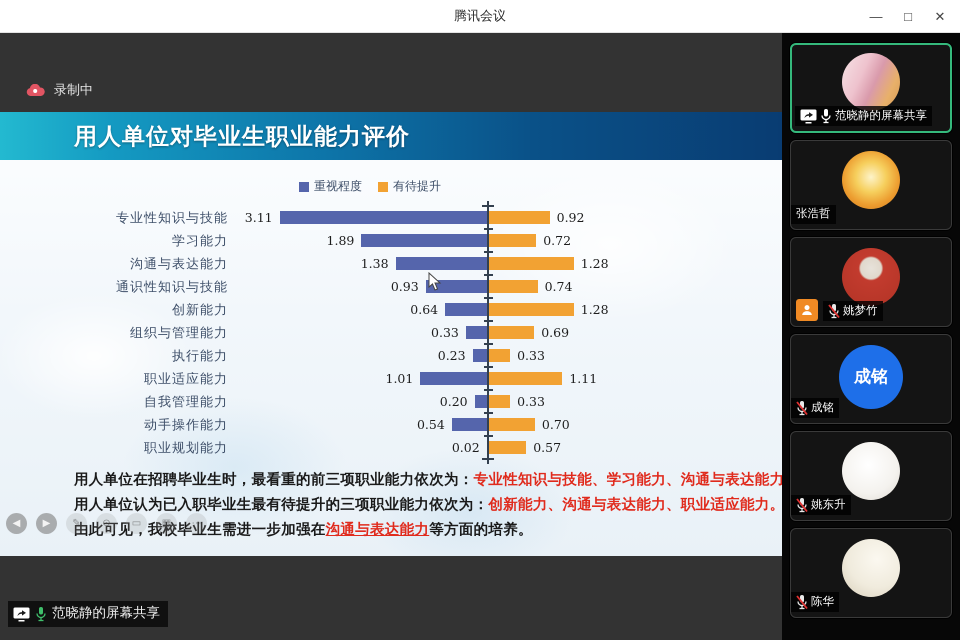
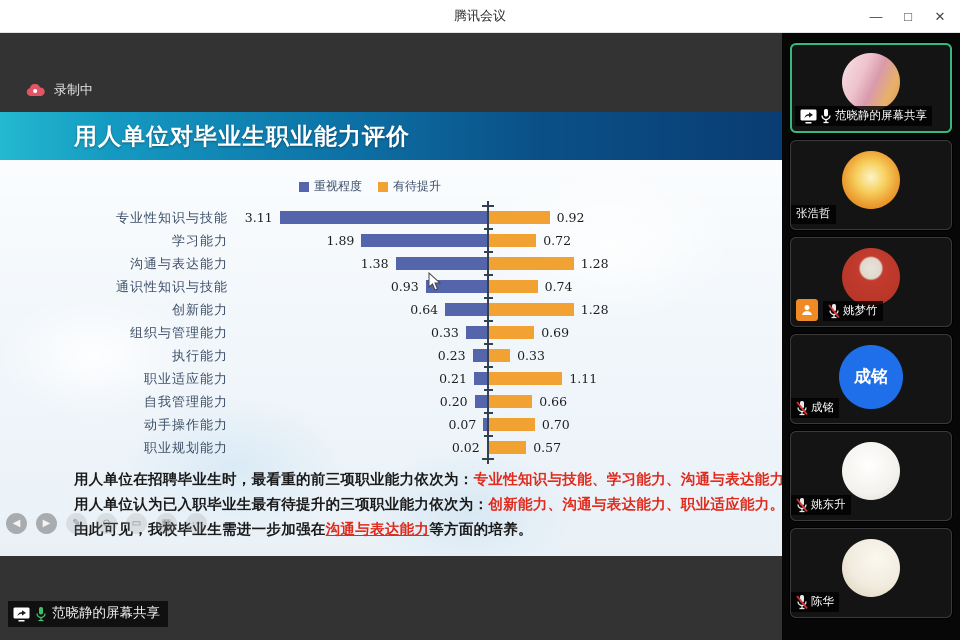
重视程度/职业适应能力: 1.01 -> 0.21
有待提升/自我管理能力: 0.33 -> 0.66
重视程度/动手操作能力: 0.54 -> 0.07
